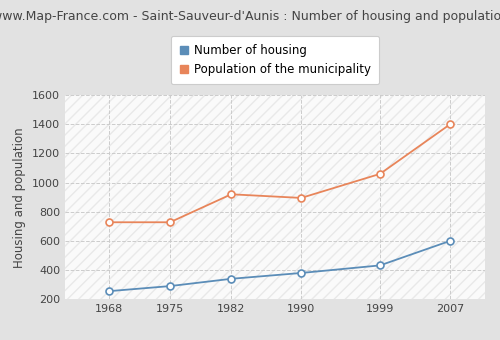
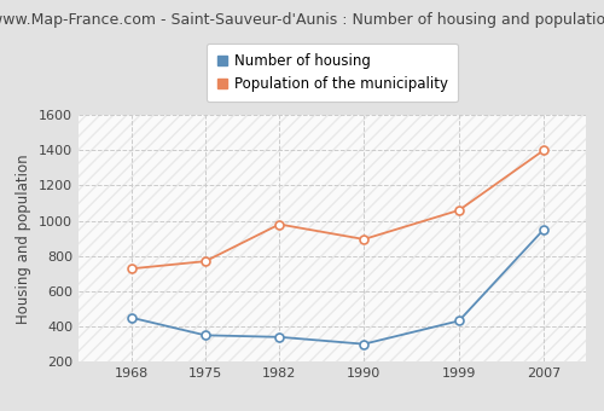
Number of housing/1968: 260 -> 450
Number of housing/1975: 290 -> 350
Population of the municipality/1975: 730 -> 770
Population of the municipality/1982: 920 -> 980
Number of housing/1990: 380 -> 300
Number of housing/2007: 600 -> 950
